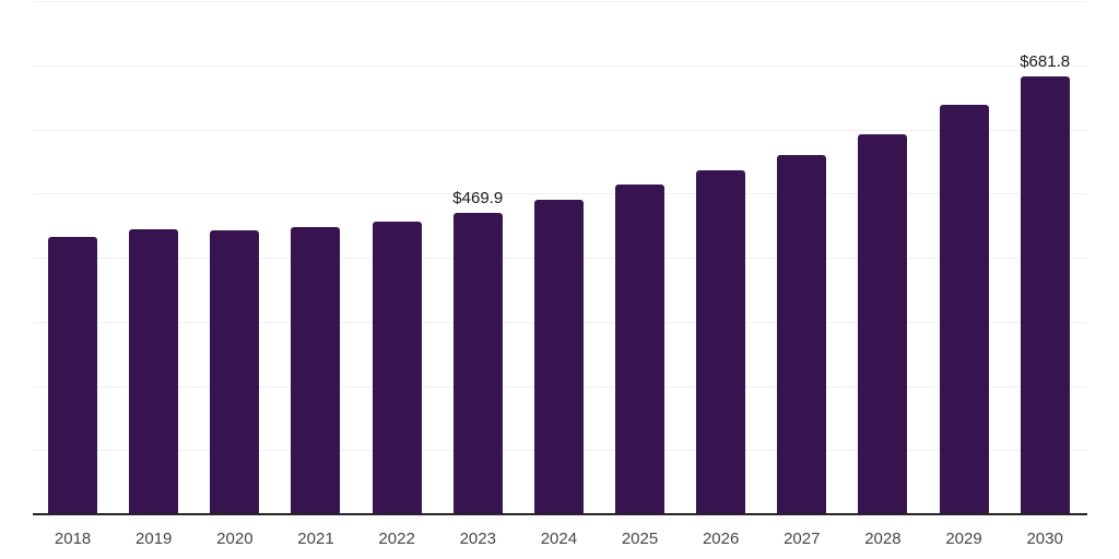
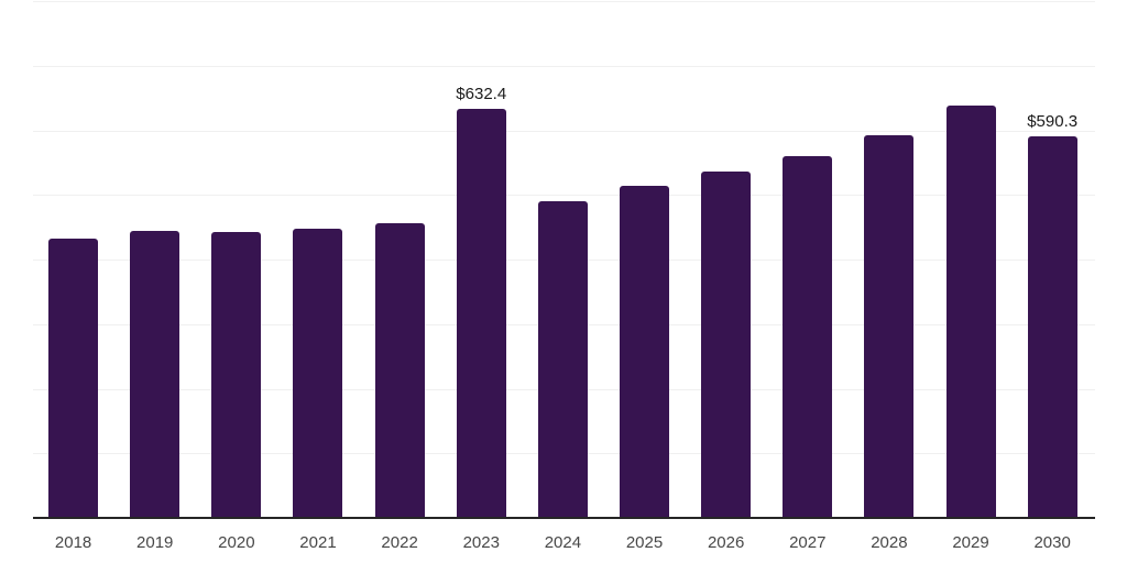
2023: $469.9 -> $632.4
2030: $681.8 -> $590.3
